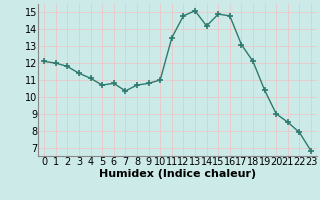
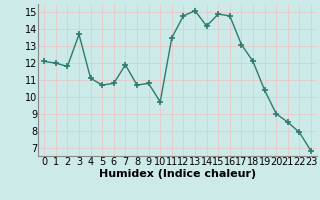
3: 11.4 -> 13.7
7: 10.3 -> 11.9
10: 11.0 -> 9.7
